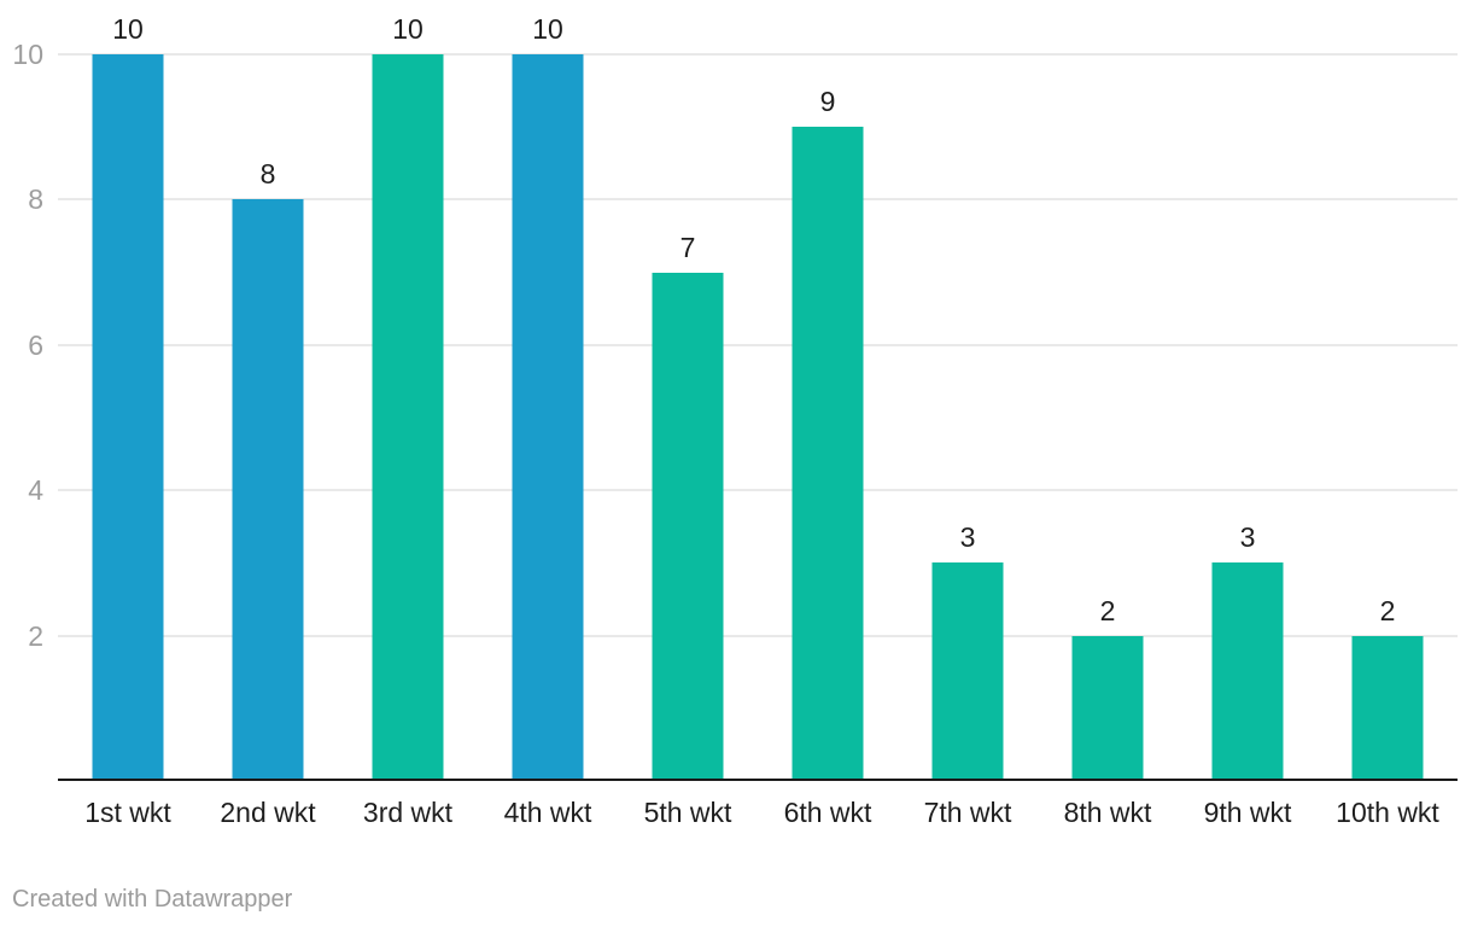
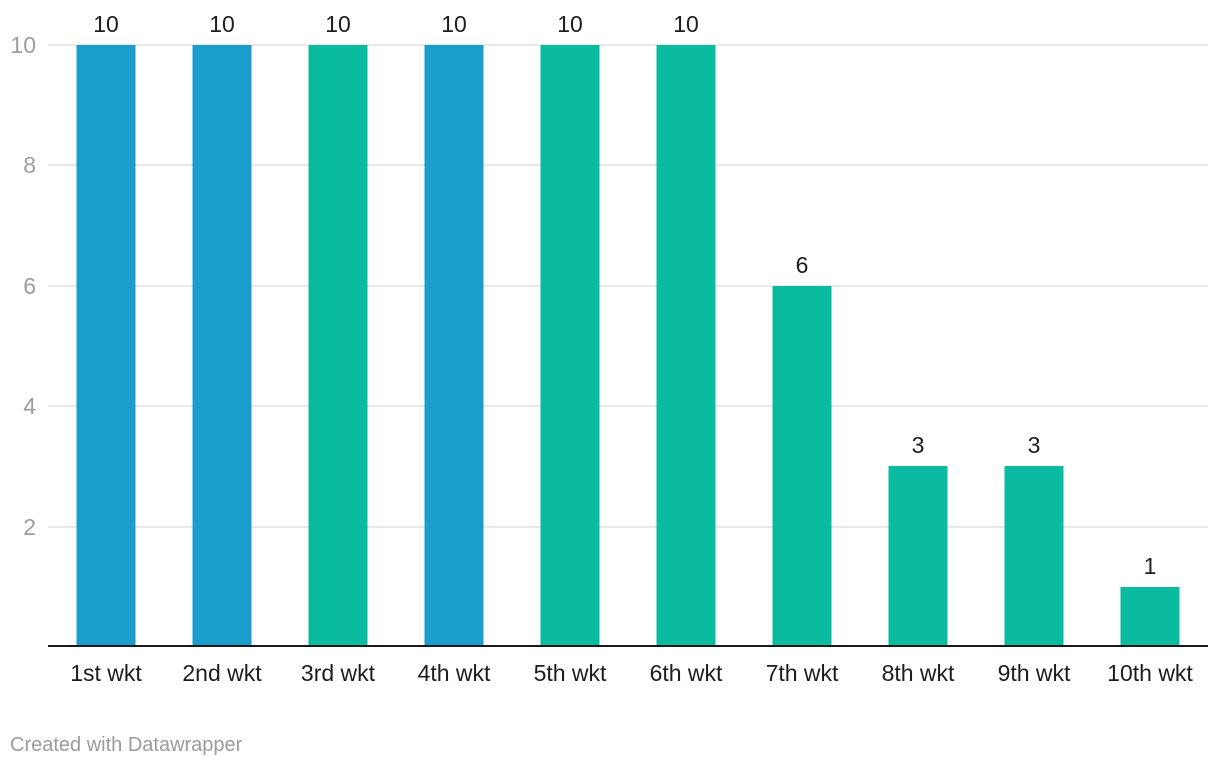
2nd wkt: 8 -> 10
5th wkt: 7 -> 10
6th wkt: 9 -> 10
7th wkt: 3 -> 6
8th wkt: 2 -> 3
10th wkt: 2 -> 1
